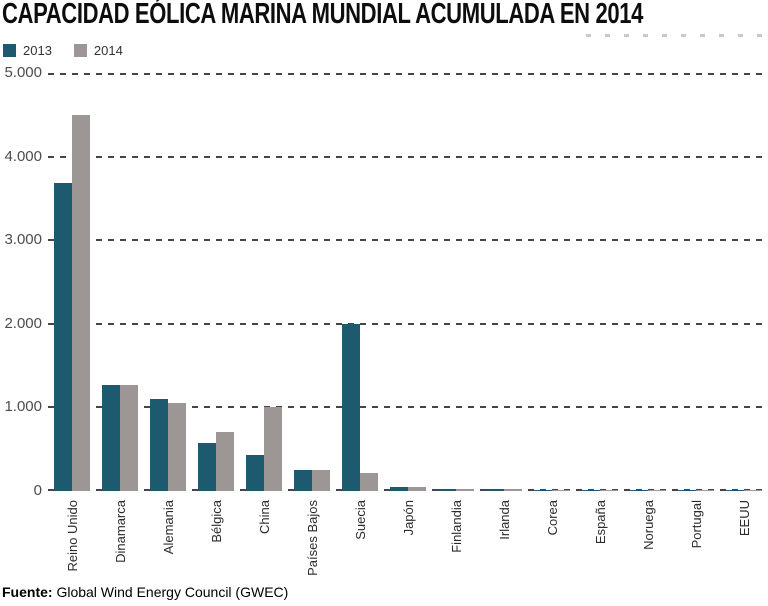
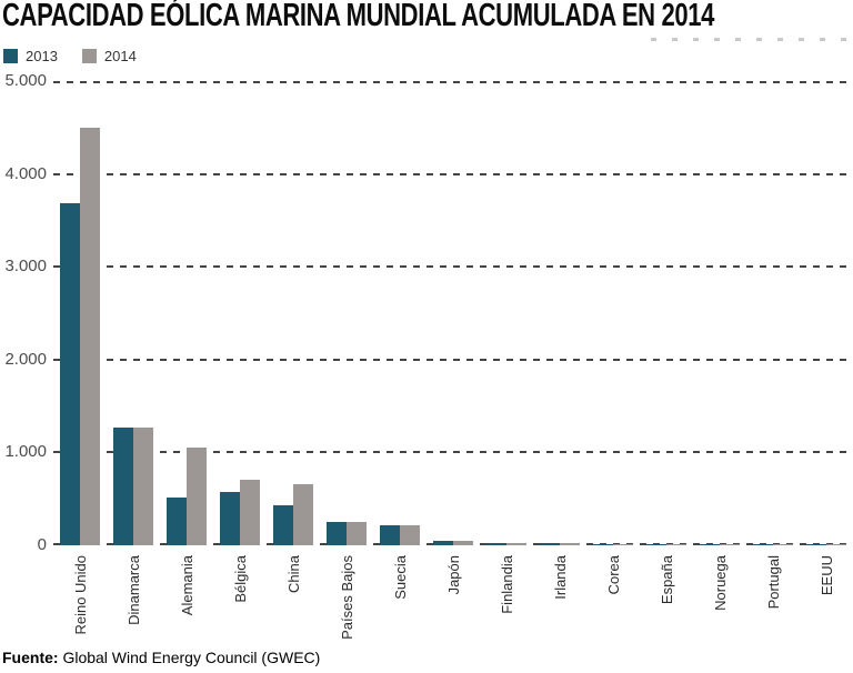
2013/Alemania: 1100 -> 500
2014/China: 1000 -> 700
2013/Suecia: 2000 -> 200
